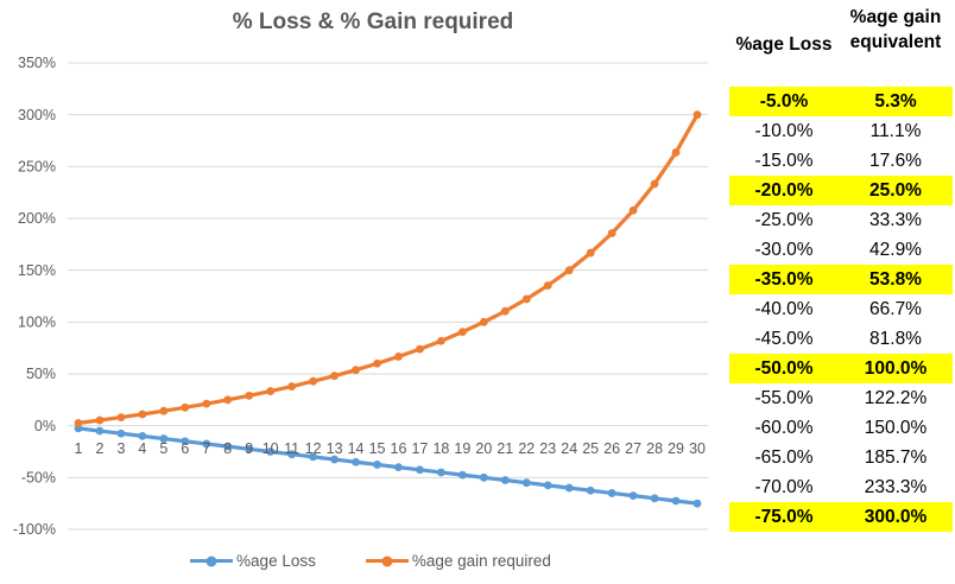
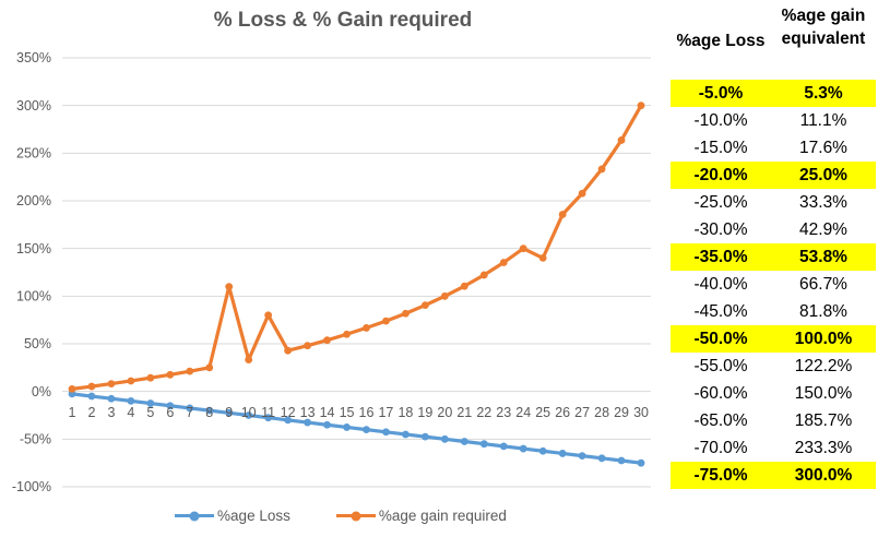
%age gain required/9: 30% -> 110%
%age gain required/11: 40% -> 80%
%age gain required/25: 170% -> 140%
